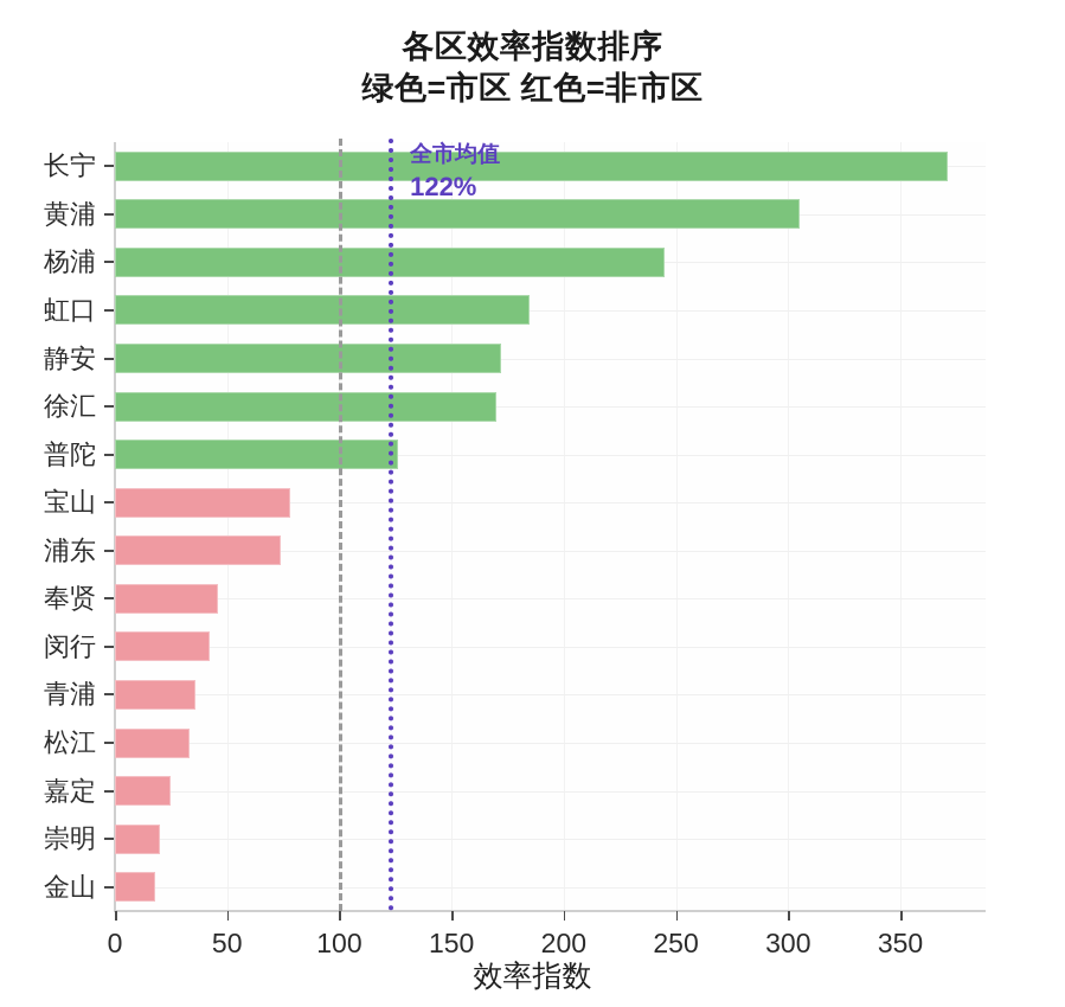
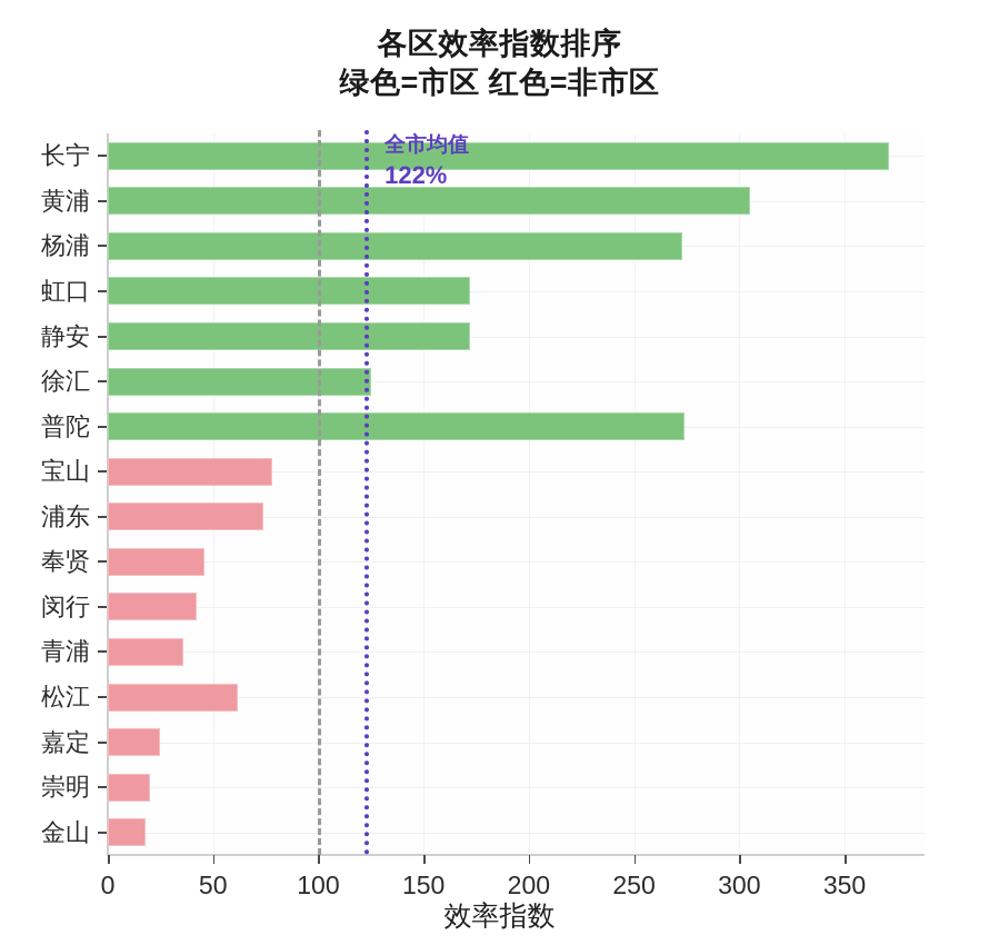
杨浦: 245 -> 273
虹口: 185 -> 172
徐汇: 170 -> 125
普陀: 126 -> 274
松江: 33 -> 62
